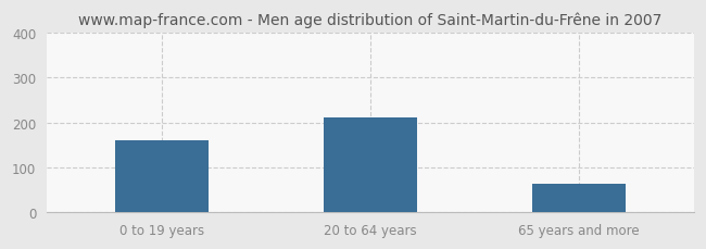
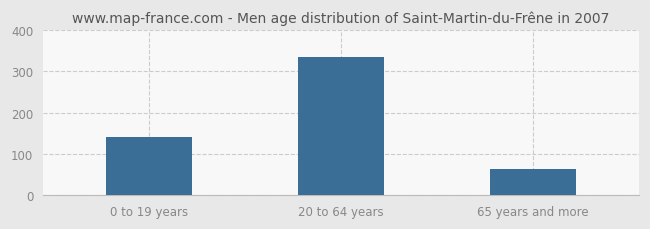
0 to 19 years: 160 -> 140
20 to 64 years: 210 -> 335
